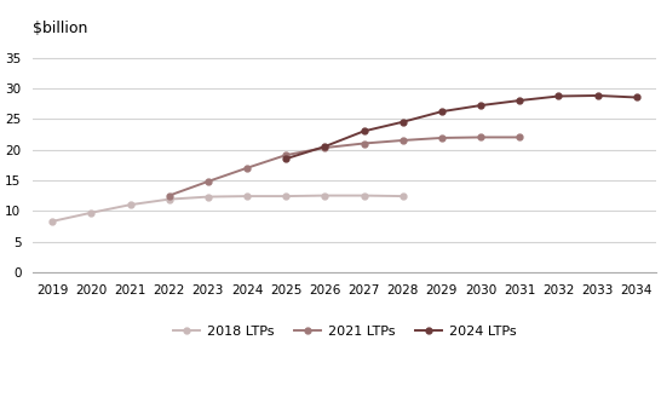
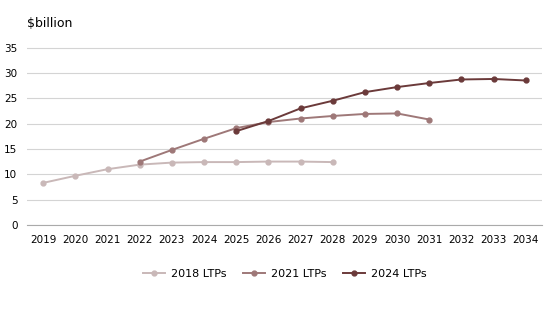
2021 LTPs/2031: 22.0 -> 20.8
